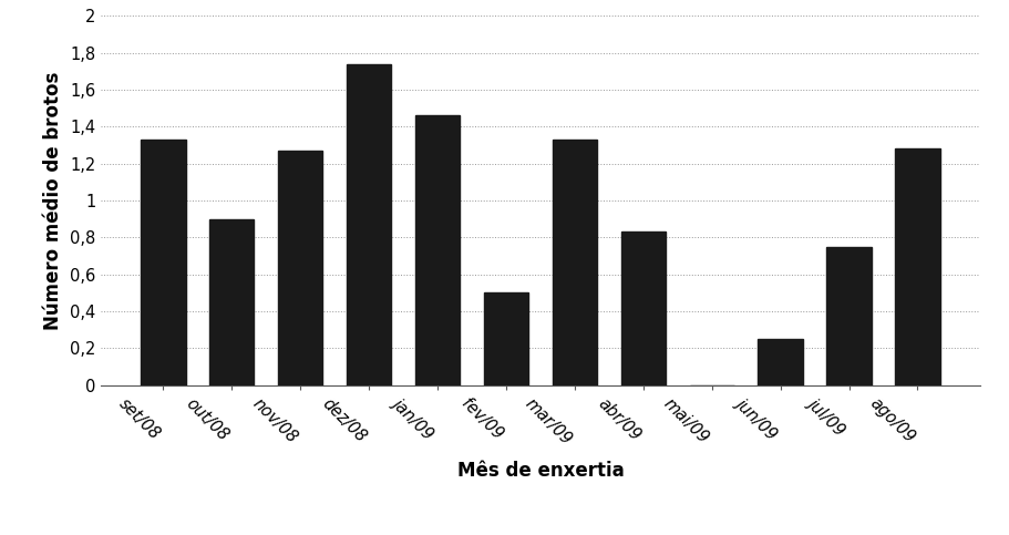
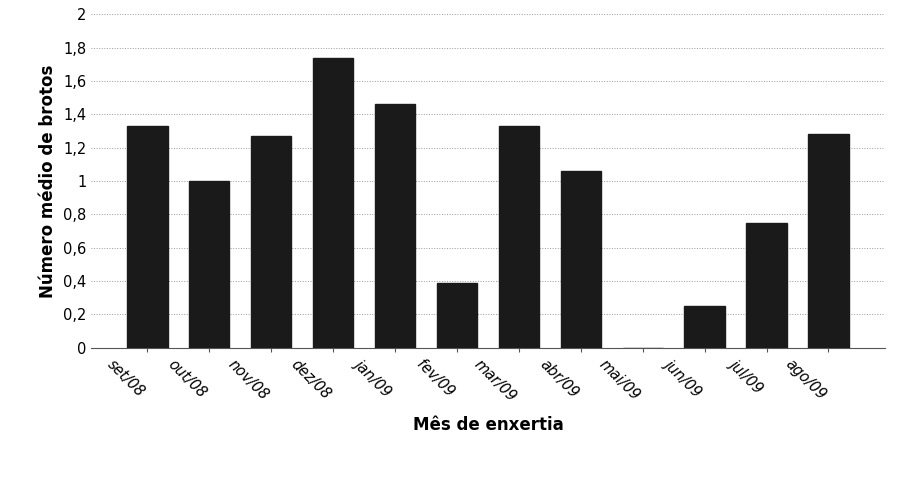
out/08: 0,90 -> 1,00
fev/09: 0,50 -> 0,39
abr/09: 0,83 -> 1,06
